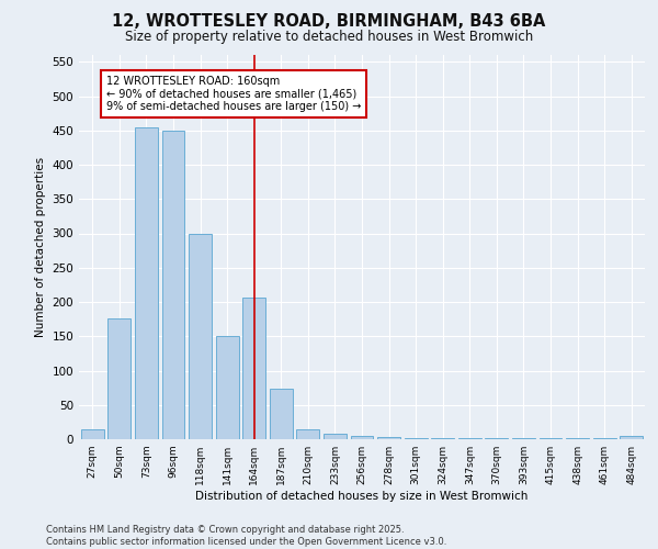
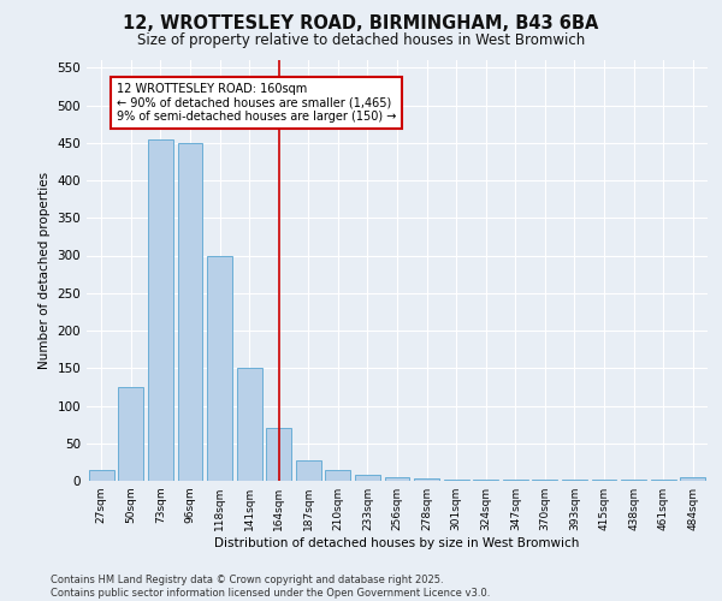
50sqm: 176 -> 125
164sqm: 206 -> 70
187sqm: 74 -> 28
